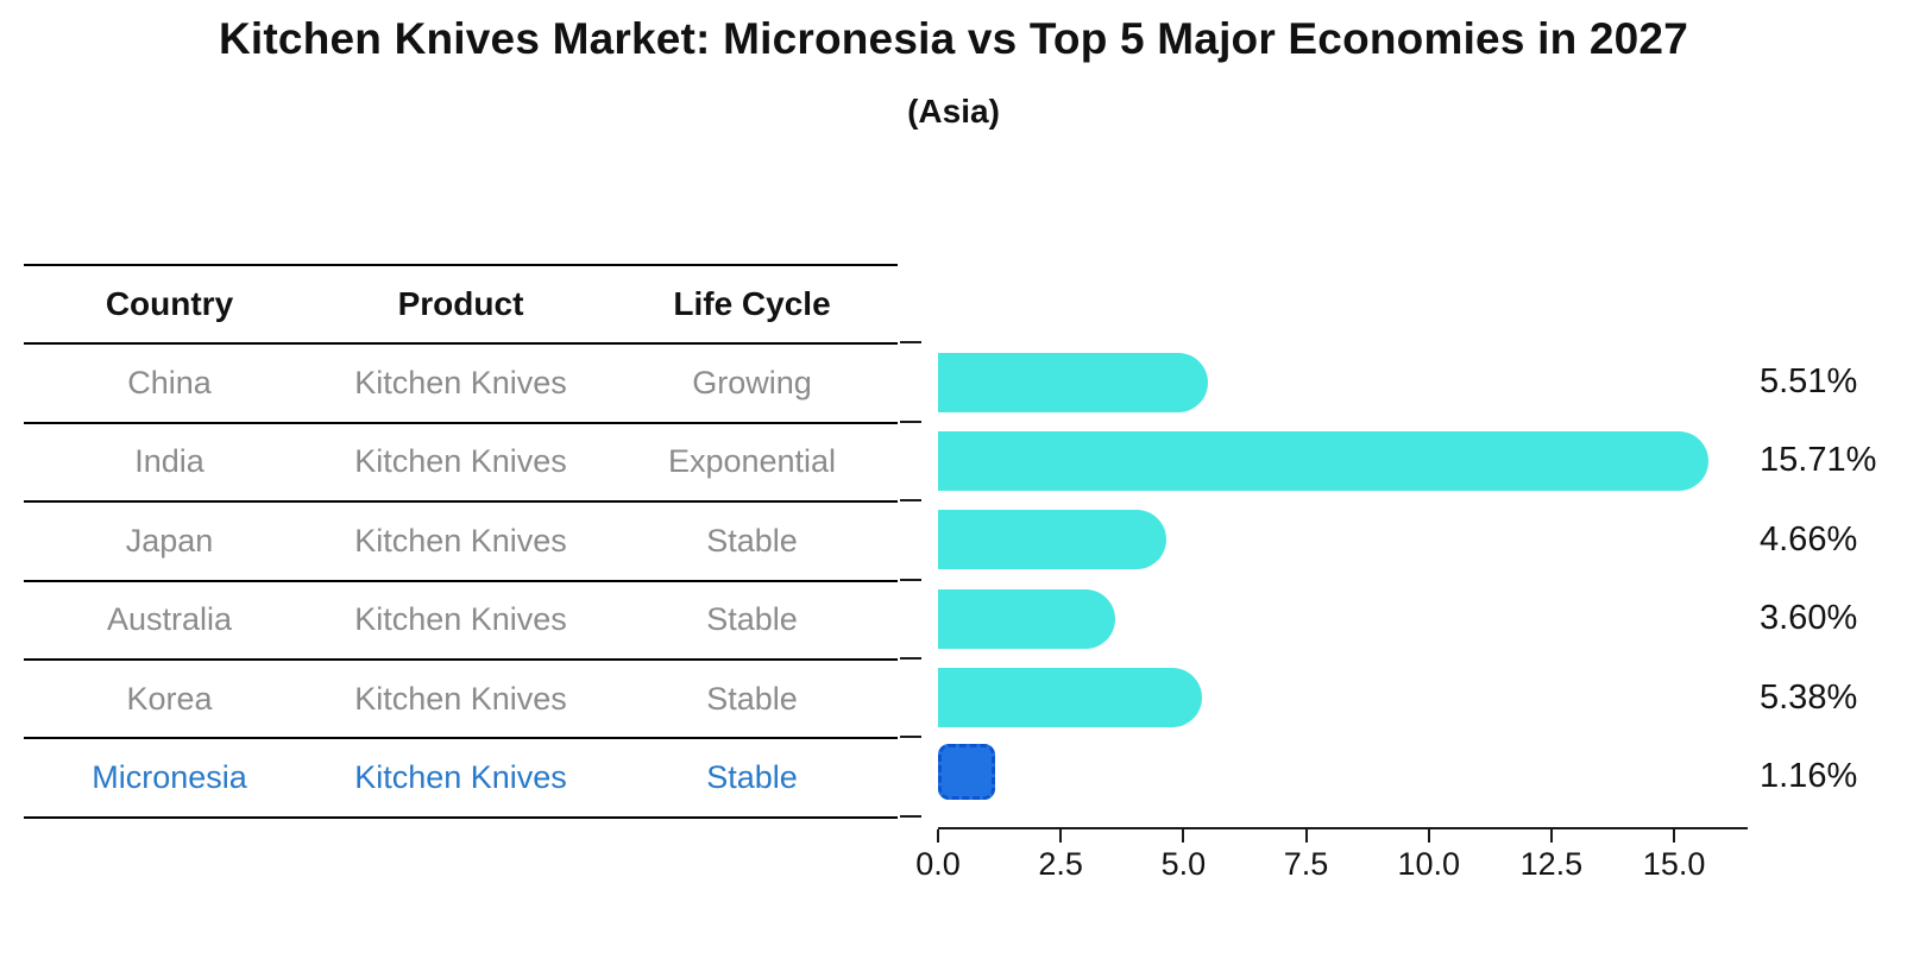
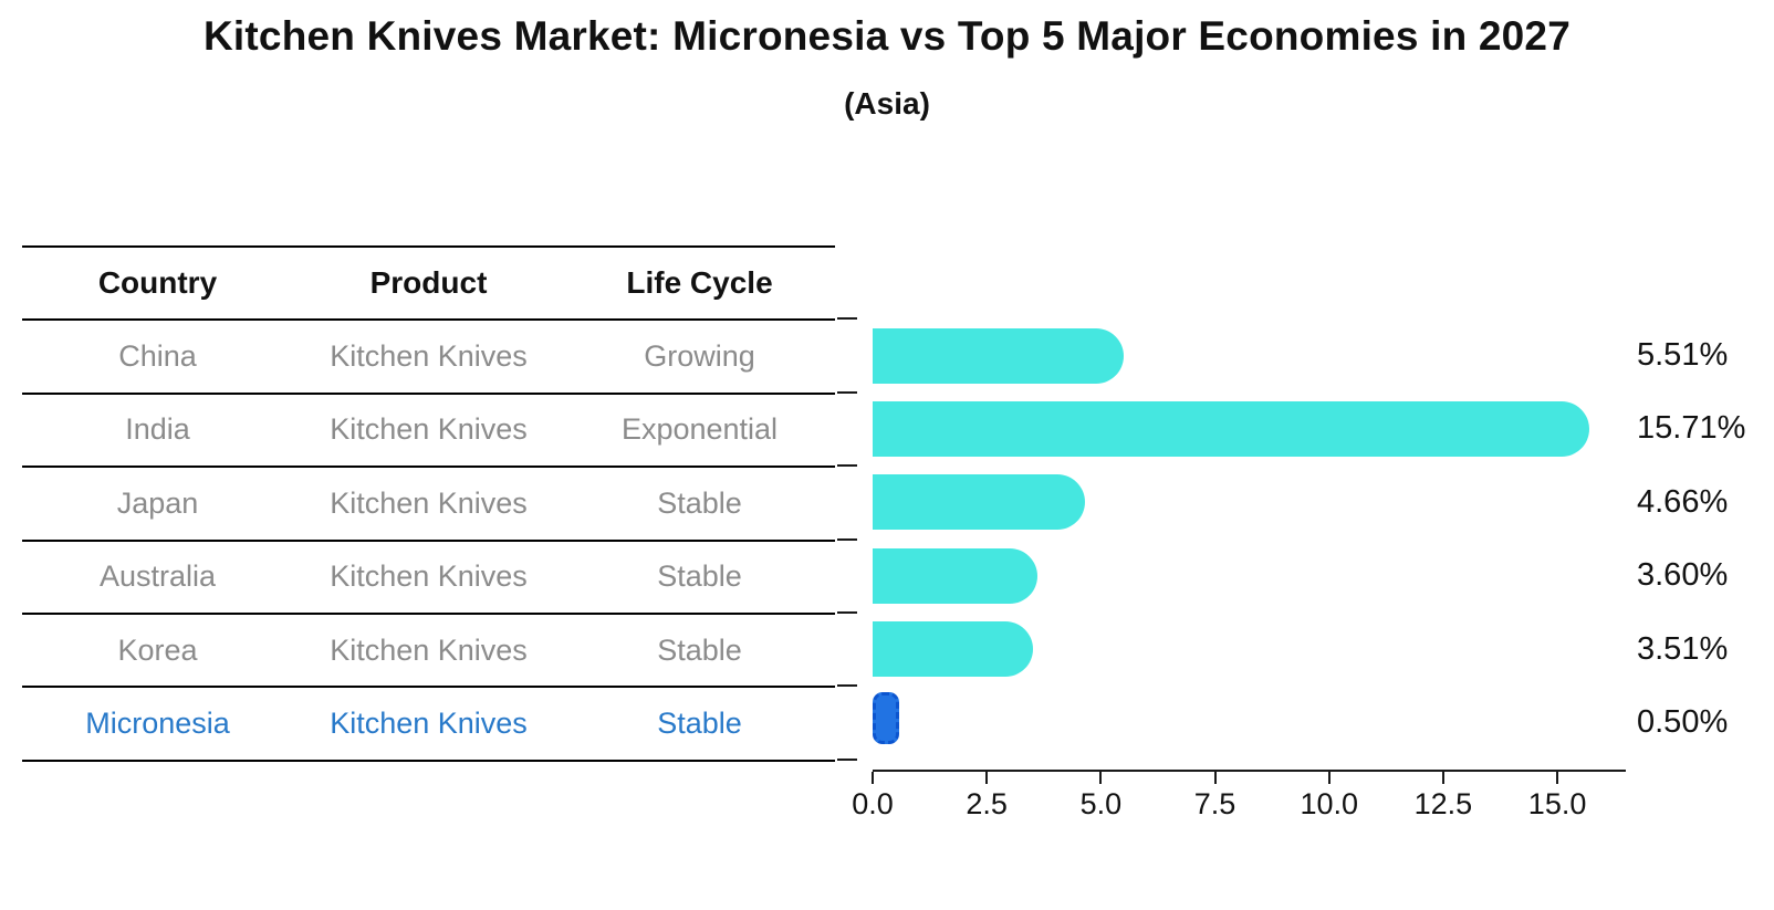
Korea: 5.38% -> 3.51%
Micronesia: 1.16% -> 0.50%
